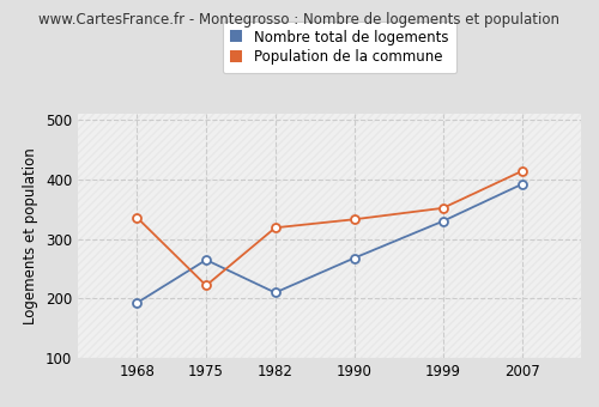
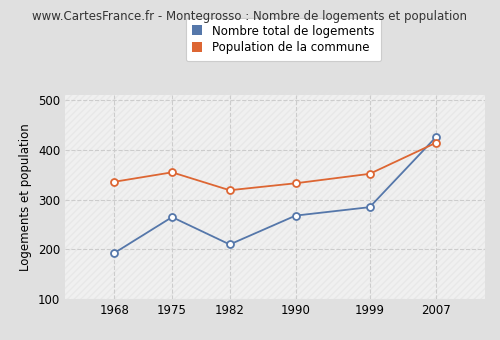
Population de la commune/1975: 222 -> 355
Nombre total de logements/1999: 330 -> 285
Nombre total de logements/2007: 392 -> 425
